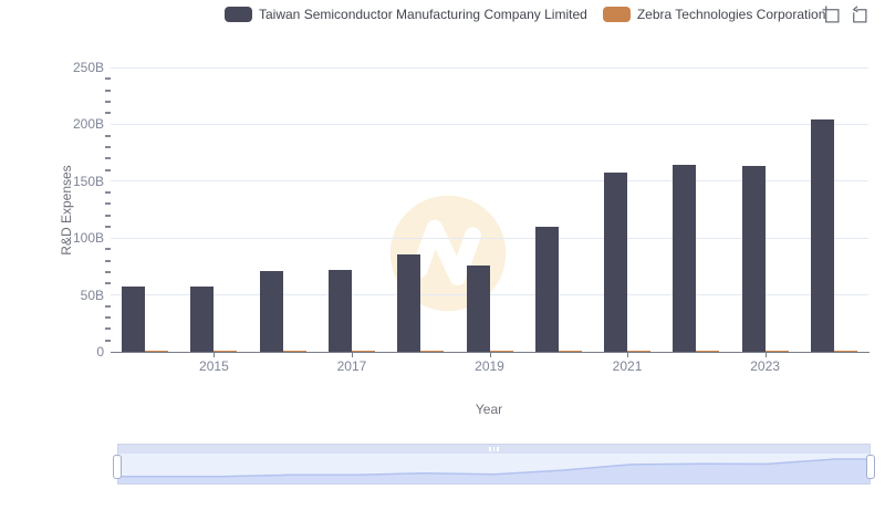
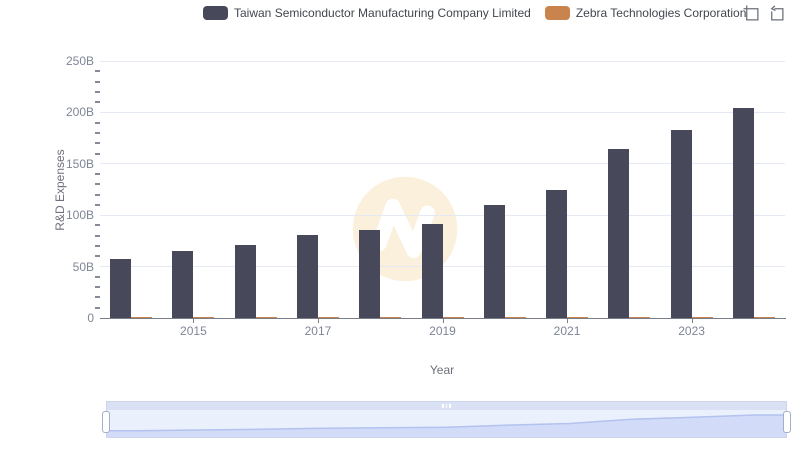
Taiwan Semiconductor Manufacturing Company Limited/2015: 57B -> 65B
Taiwan Semiconductor Manufacturing Company Limited/2017: 72B -> 81B
Taiwan Semiconductor Manufacturing Company Limited/2019: 76B -> 91B
Taiwan Semiconductor Manufacturing Company Limited/2021: 158B -> 125B
Taiwan Semiconductor Manufacturing Company Limited/2023: 163B -> 183B
